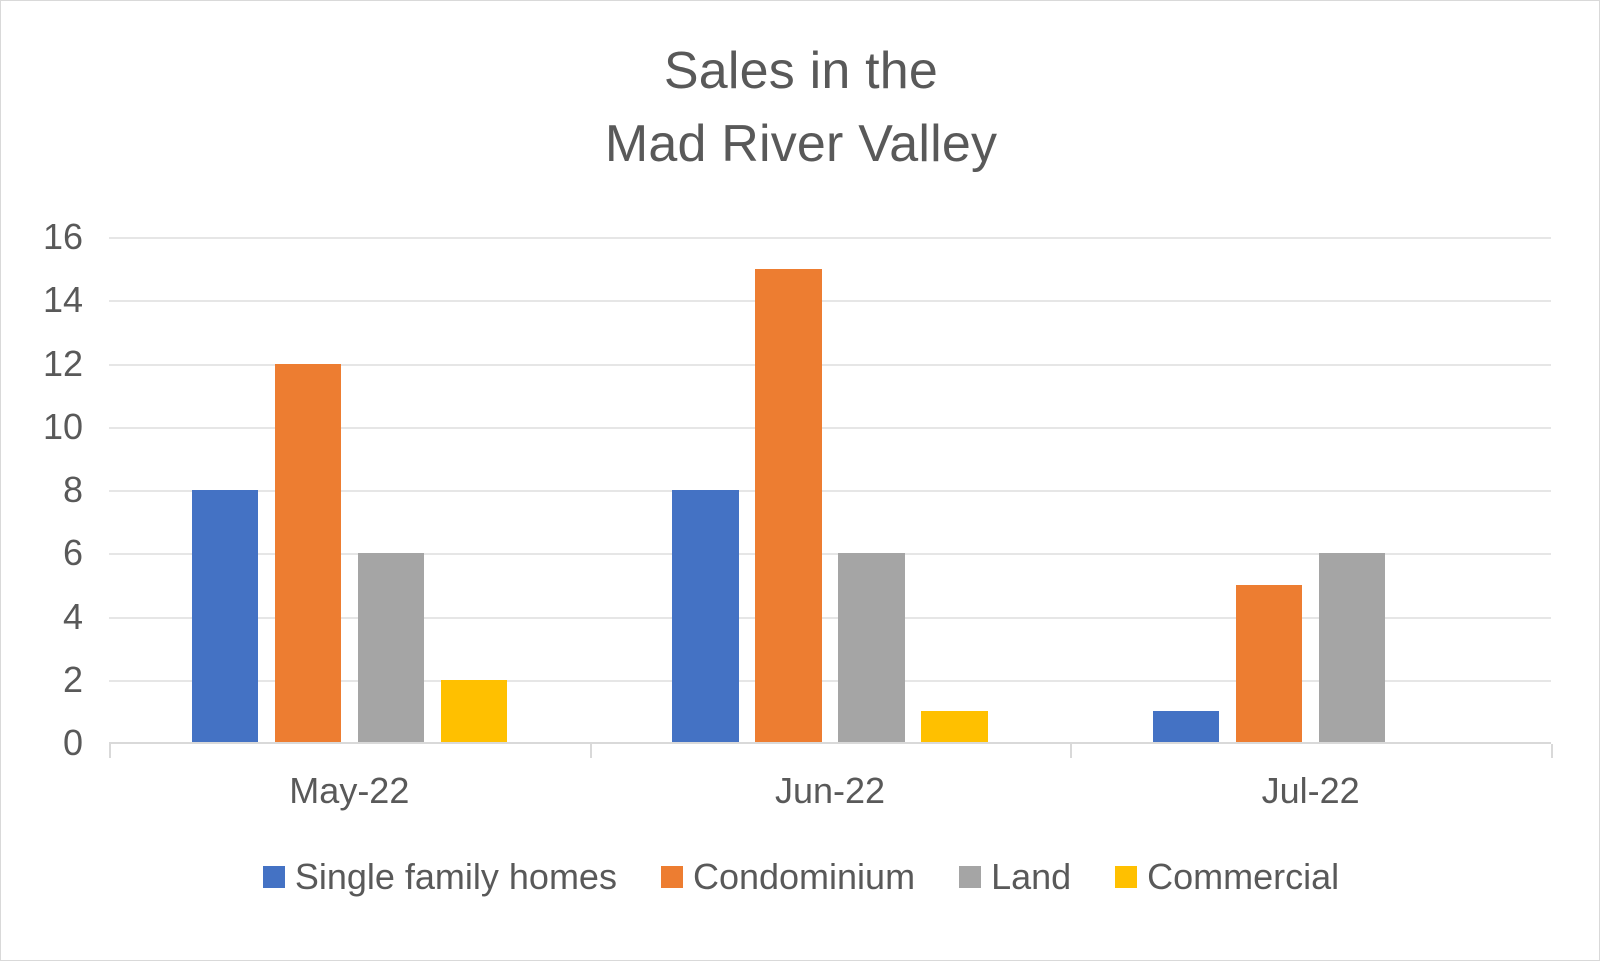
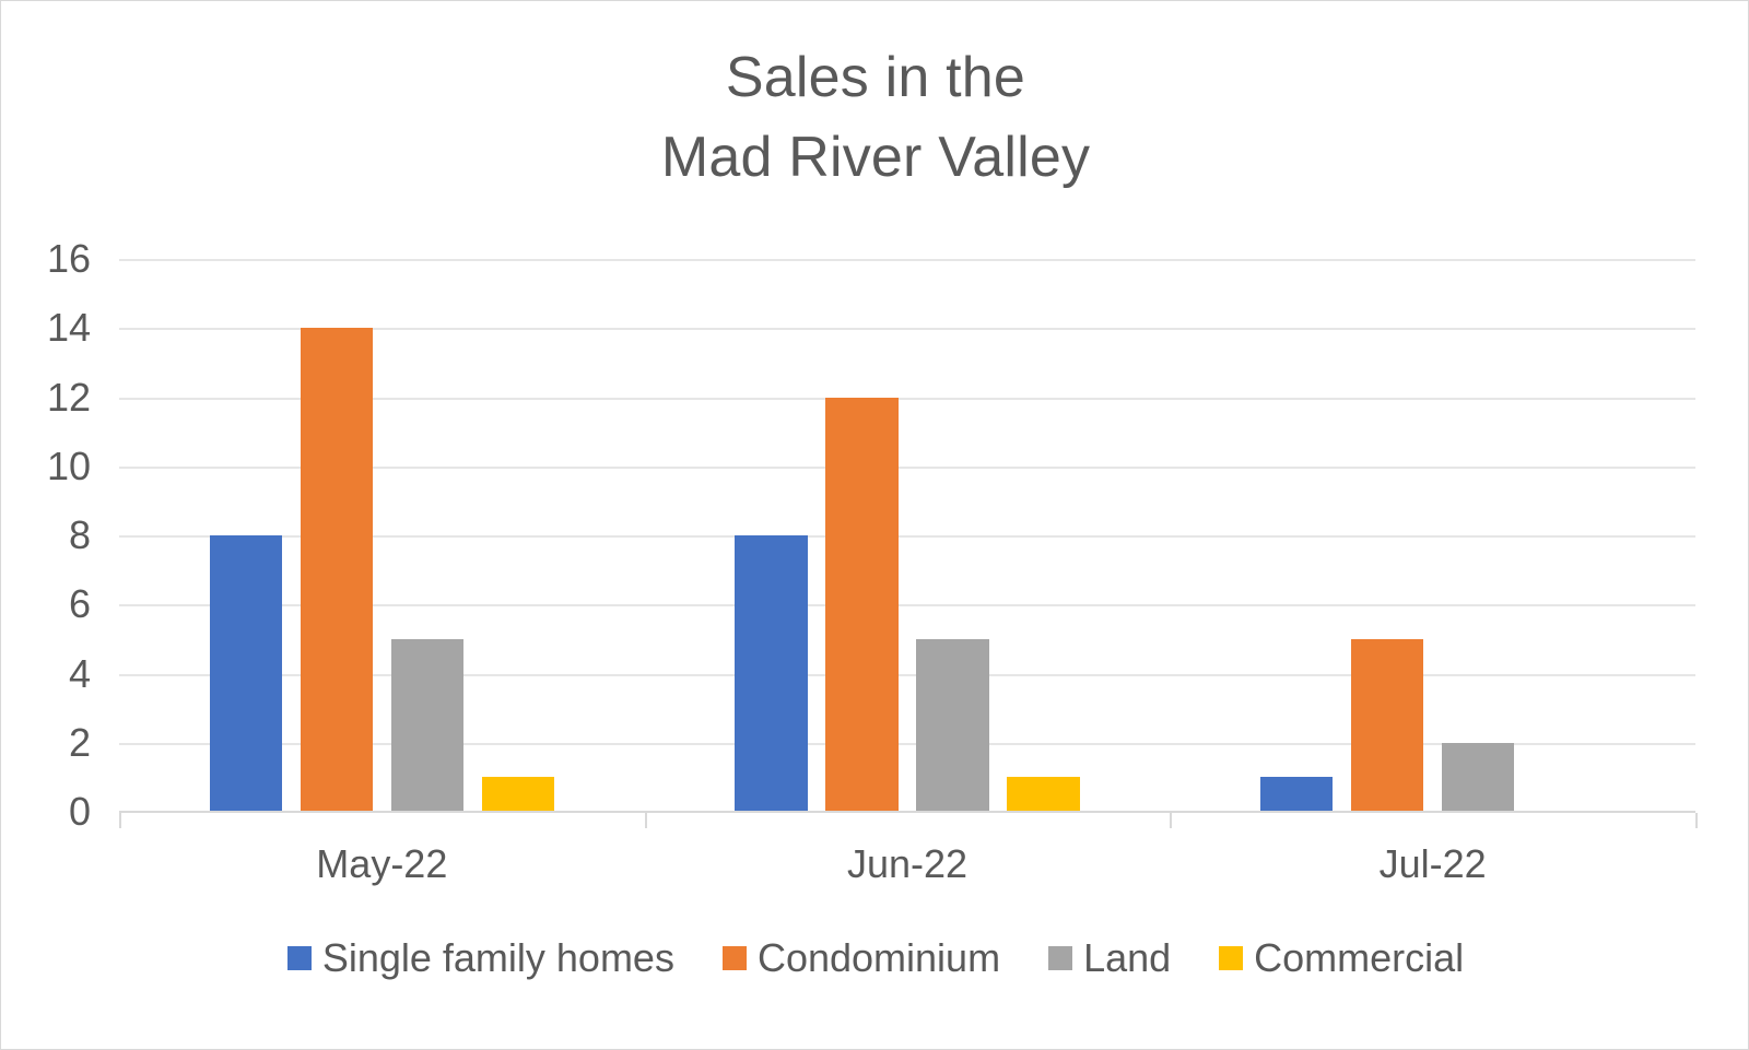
Condominium/May-22: 12 -> 14
Land/May-22: 6 -> 5
Commercial/May-22: 2 -> 1
Condominium/Jun-22: 15 -> 12
Land/Jun-22: 6 -> 5
Land/Jul-22: 6 -> 2
